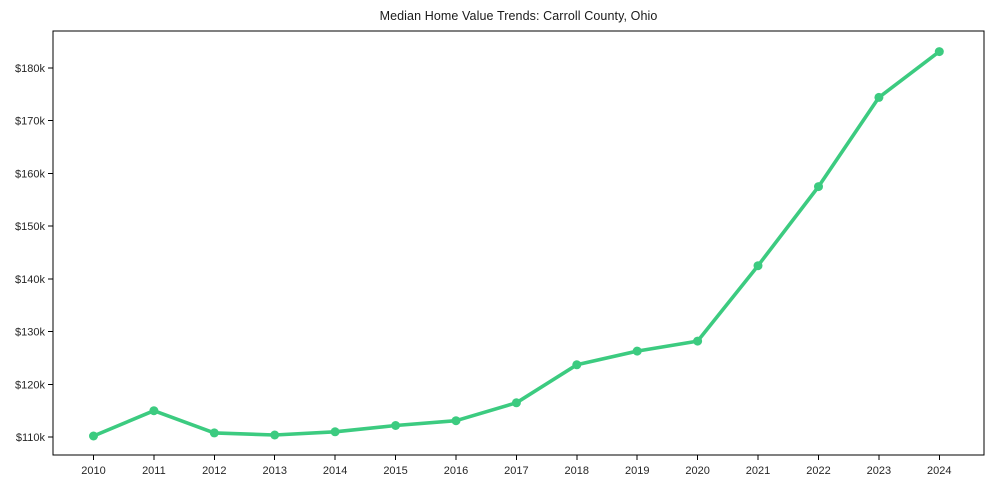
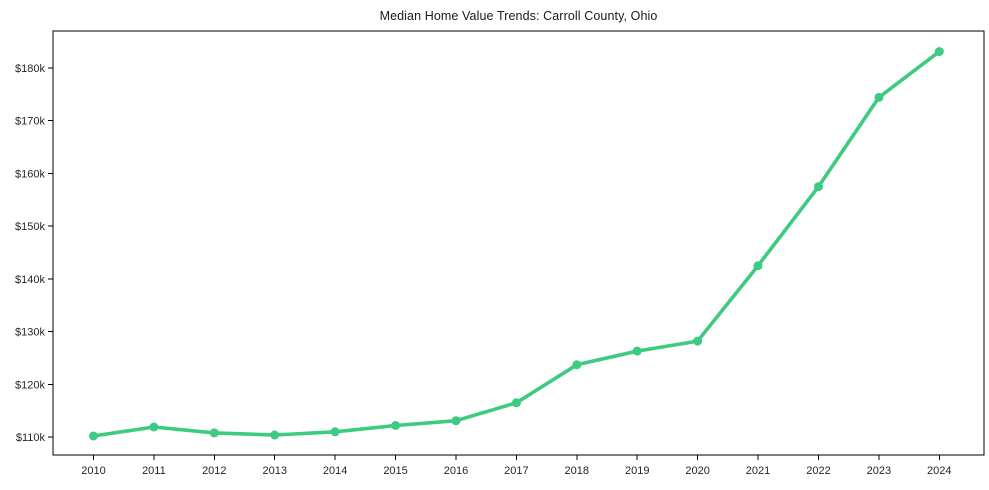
2011: $115k -> $112k
